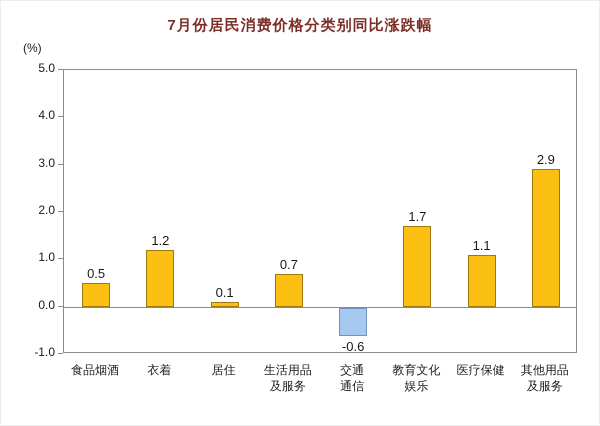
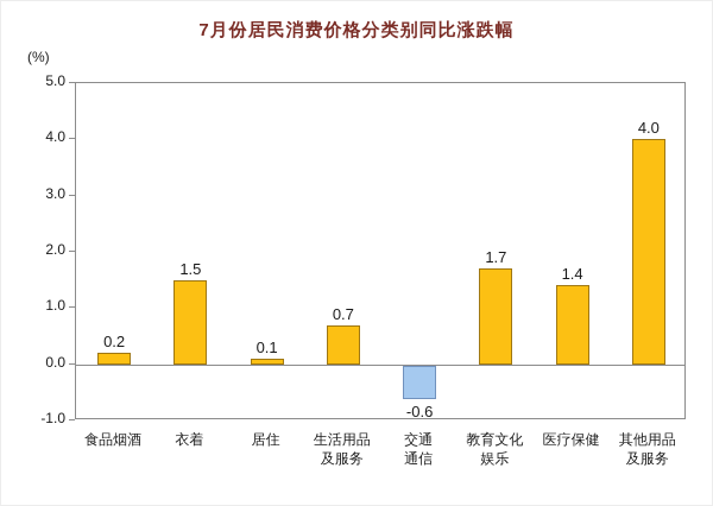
食品烟酒: 0.5 -> 0.2
衣着: 1.2 -> 1.5
医疗保健: 1.1 -> 1.4
其他用品及服务: 2.9 -> 4.0
